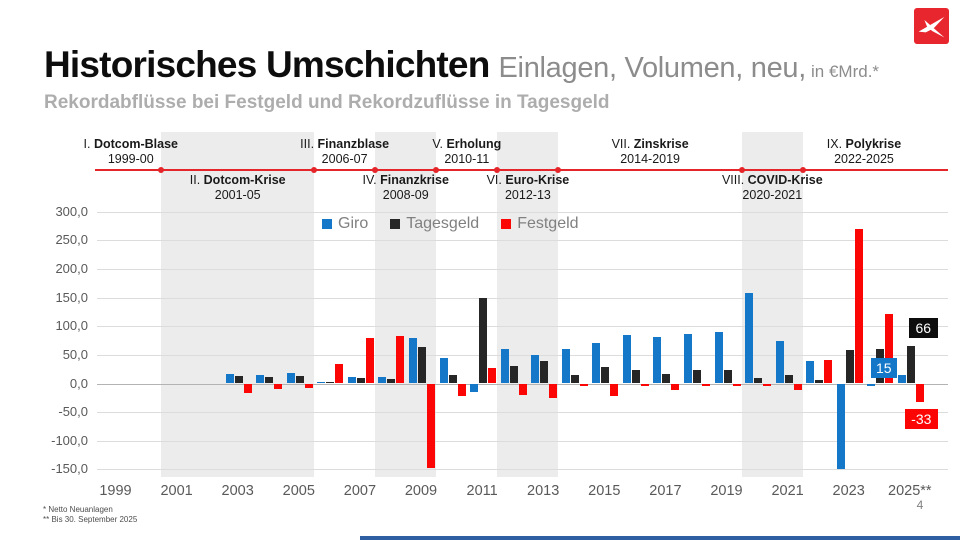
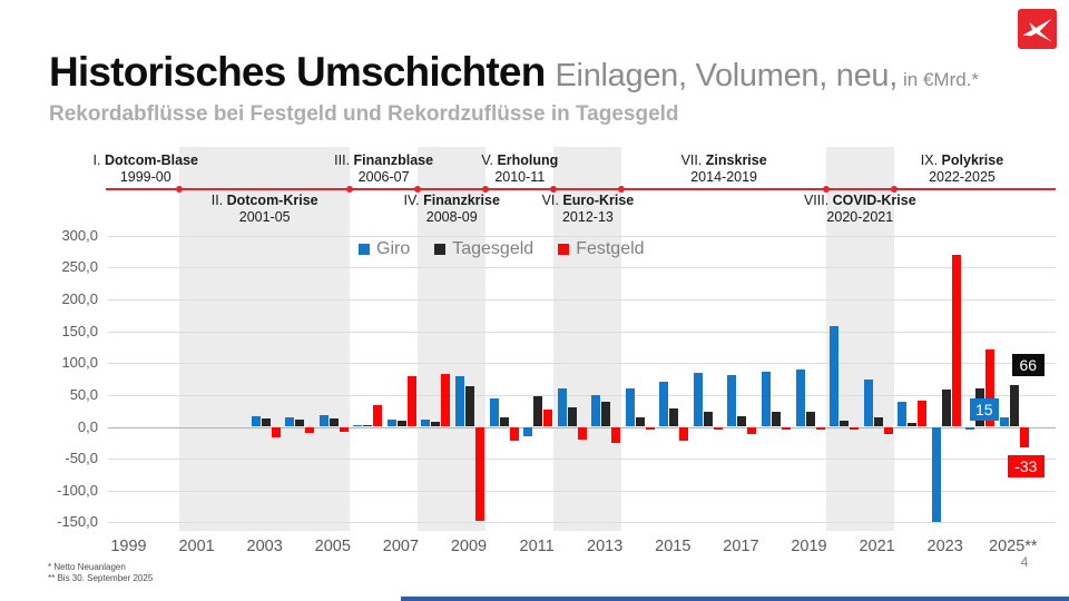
Tagesgeld/2011: 150 -> 50
